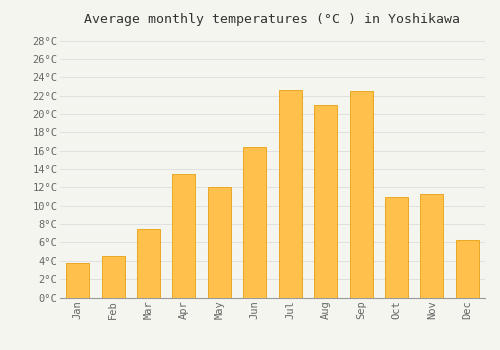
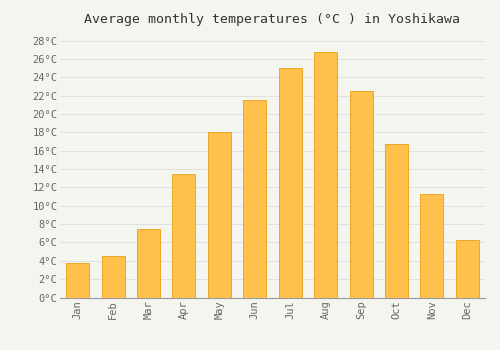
May: 12.0°C -> 18.0°C
Jun: 16.4°C -> 21.5°C
Jul: 22.6°C -> 25.0°C
Aug: 21.0°C -> 26.8°C
Oct: 11.0°C -> 16.7°C
